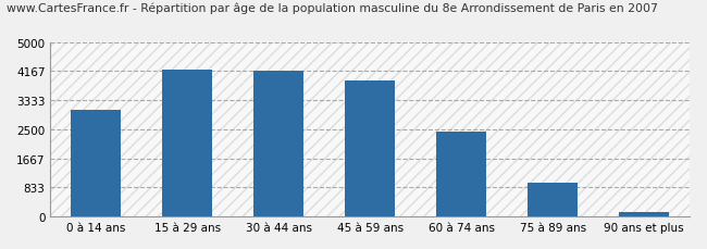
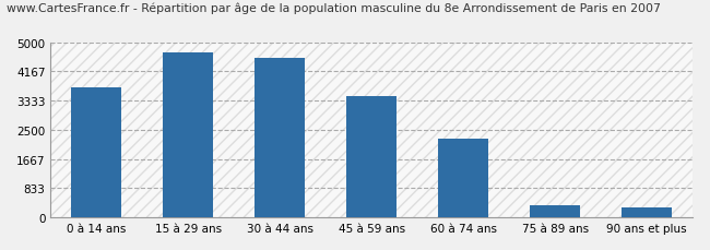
0 à 14 ans: 3050 -> 3700
15 à 29 ans: 4200 -> 4700
30 à 44 ans: 4180 -> 4550
45 à 59 ans: 3900 -> 3450
60 à 74 ans: 2420 -> 2250
75 à 89 ans: 960 -> 350
90 ans et plus: 130 -> 300
